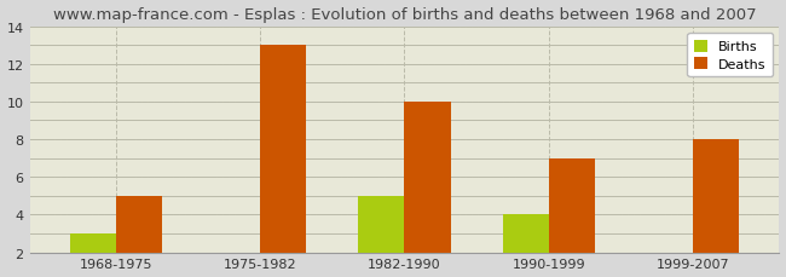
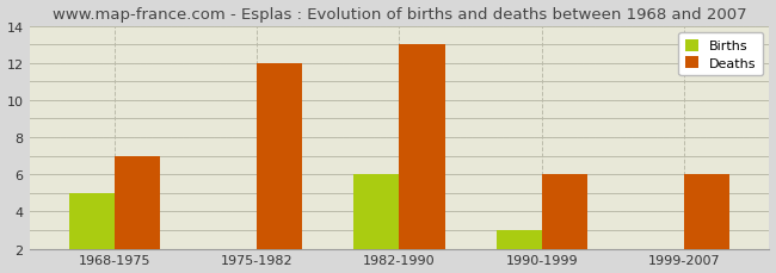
Births/1968-1975: 3 -> 5
Deaths/1968-1975: 5 -> 7
Deaths/1975-1982: 13 -> 12
Births/1982-1990: 5 -> 6
Deaths/1982-1990: 10 -> 13
Births/1990-1999: 4 -> 3
Deaths/1990-1999: 7 -> 6
Deaths/1999-2007: 8 -> 6
